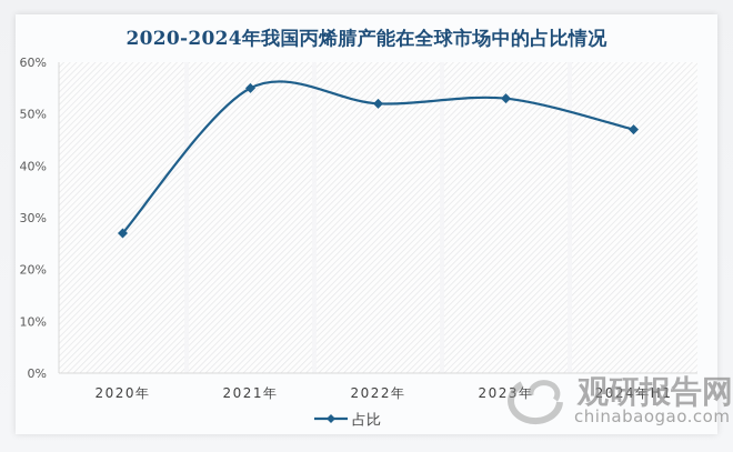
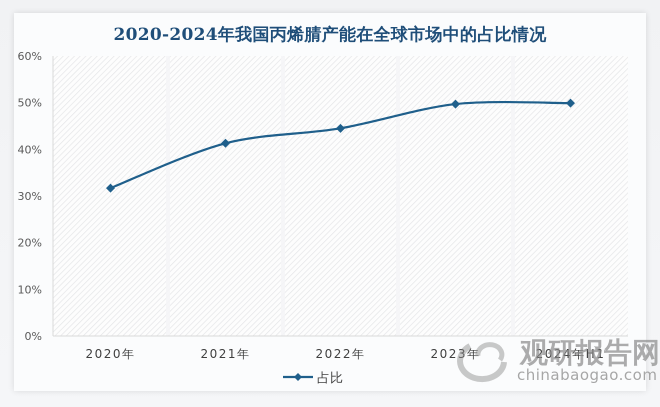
2020年: 27% -> 32%
2021年: 55% -> 41%
2022年: 52% -> 44%
2023年: 53% -> 50%
2024年H1: 47% -> 50%
